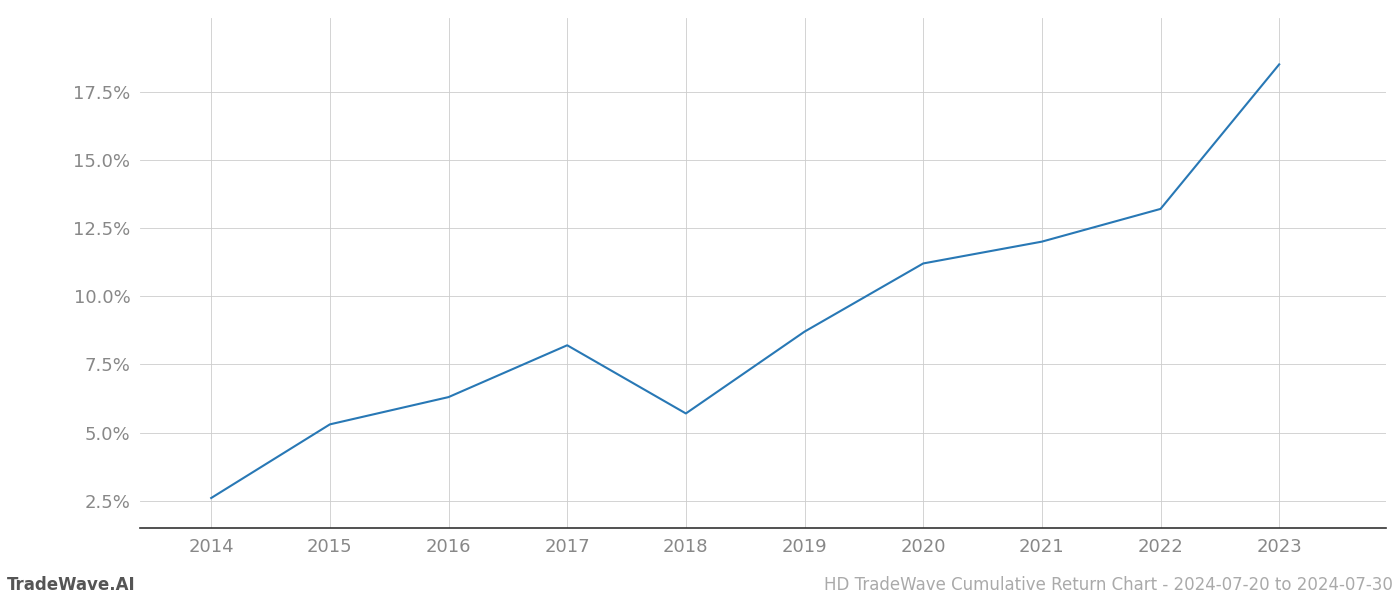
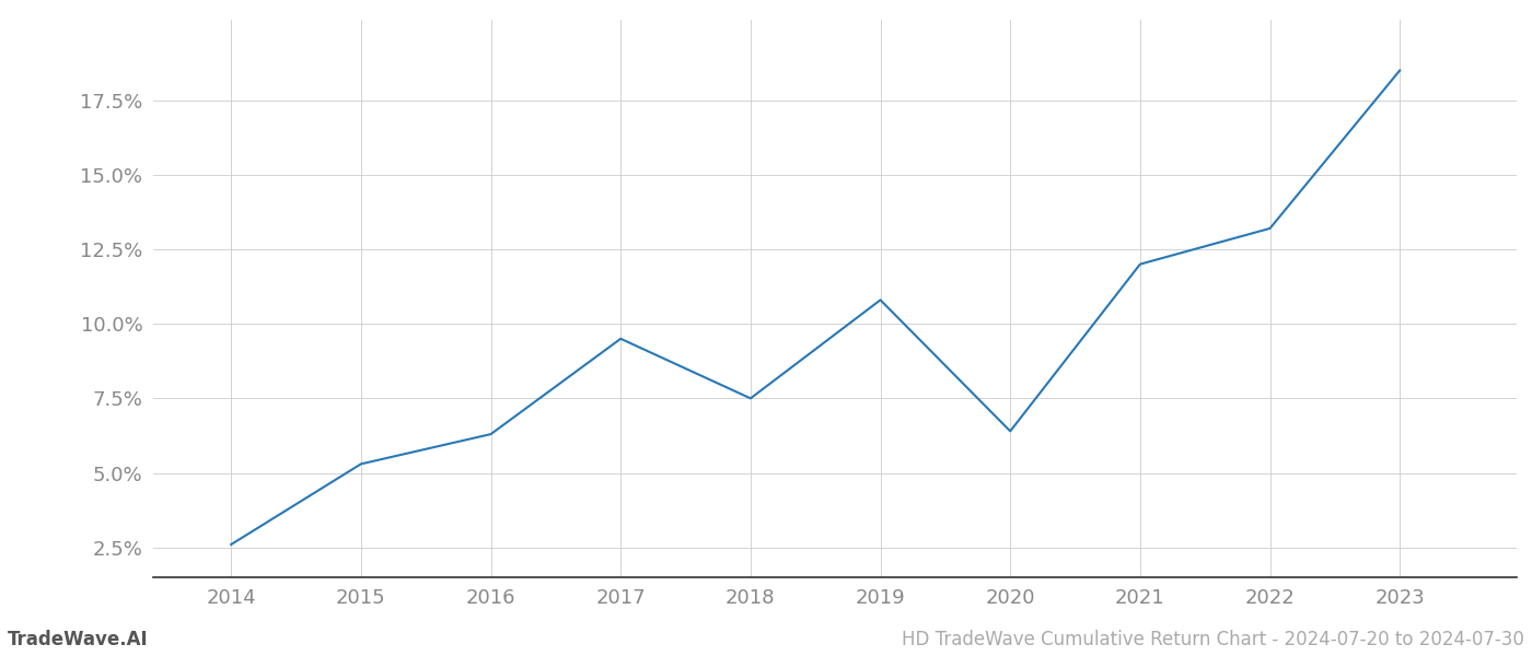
2017: 8.2% -> 9.5%
2018: 5.7% -> 7.5%
2019: 8.7% -> 10.8%
2020: 11.2% -> 6.4%
